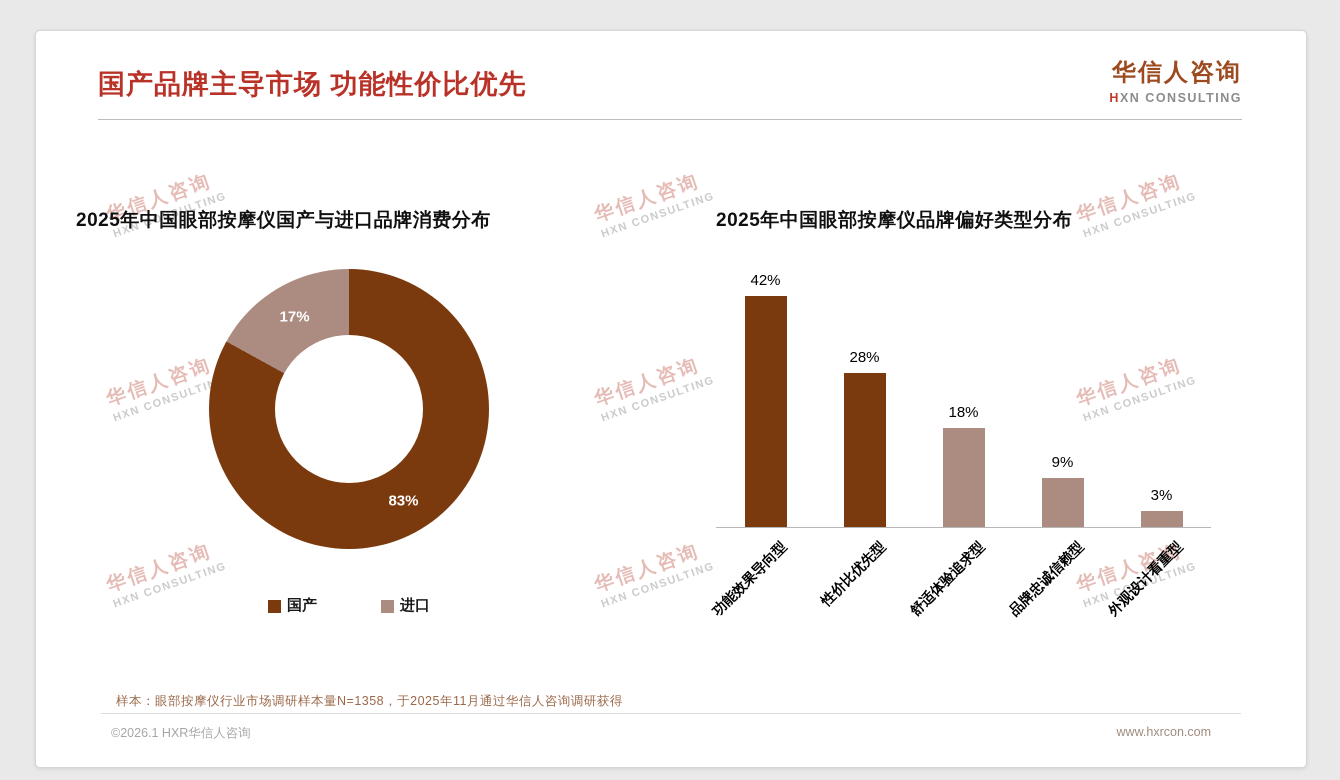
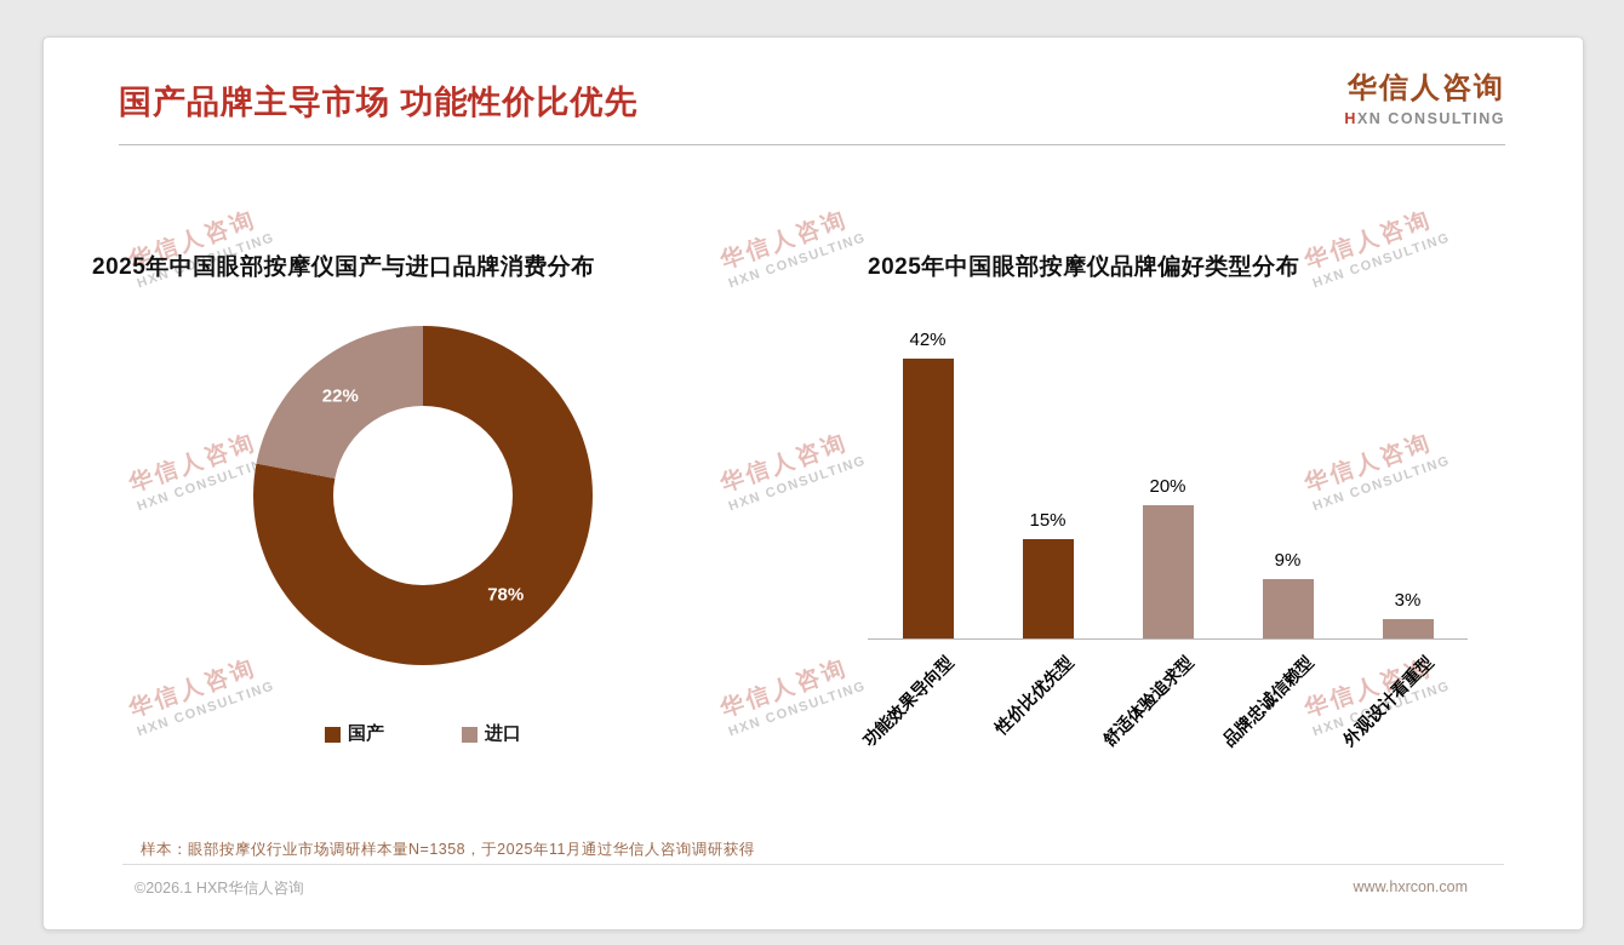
2025年中国眼部按摩仪国产与进口品牌消费分布/国产: 83% -> 78%
2025年中国眼部按摩仪国产与进口品牌消费分布/进口: 17% -> 22%
2025年中国眼部按摩仪品牌偏好类型分布/性价比优先型: 28% -> 15%
2025年中国眼部按摩仪品牌偏好类型分布/舒适体验追求型: 18% -> 20%
